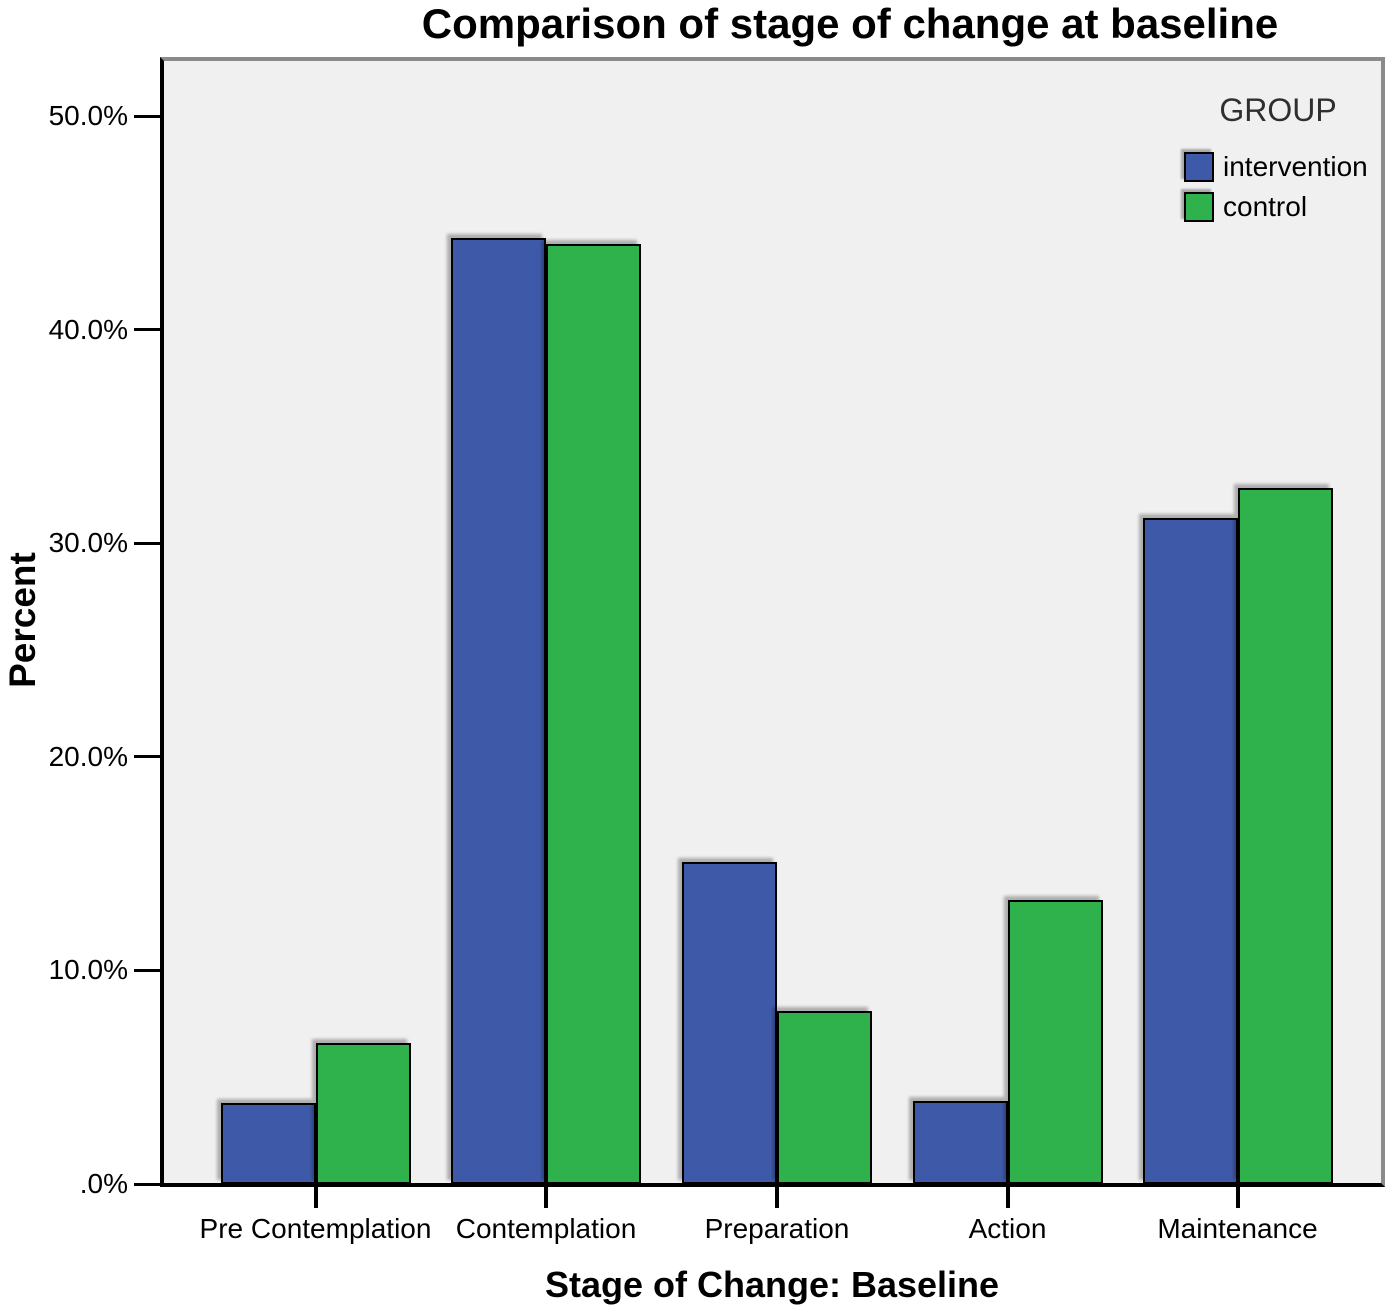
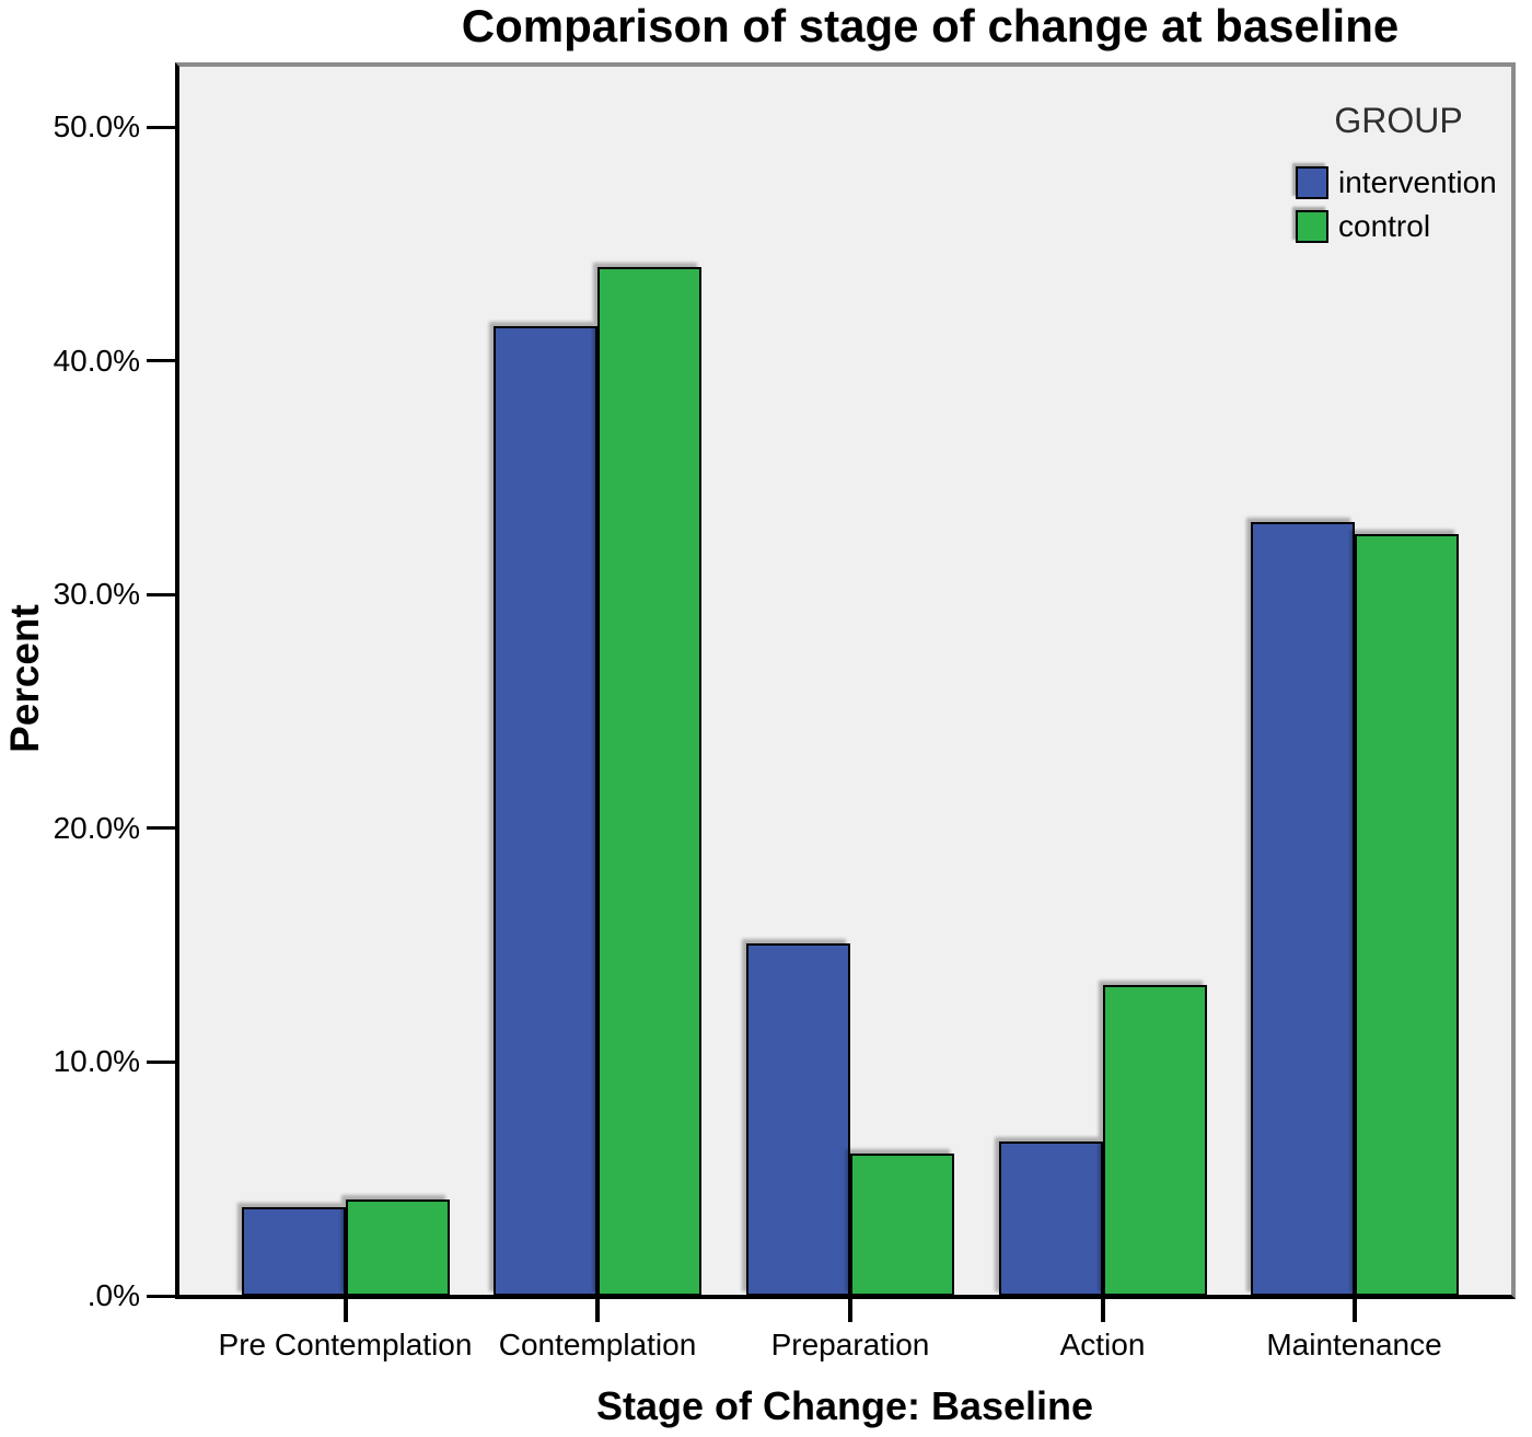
control/Pre Contemplation: 6.6% -> 4.1%
intervention/Contemplation: 44.3% -> 41.5%
control/Preparation: 8.1% -> 6.1%
intervention/Action: 3.9% -> 6.6%
intervention/Maintenance: 31.2% -> 33.1%
